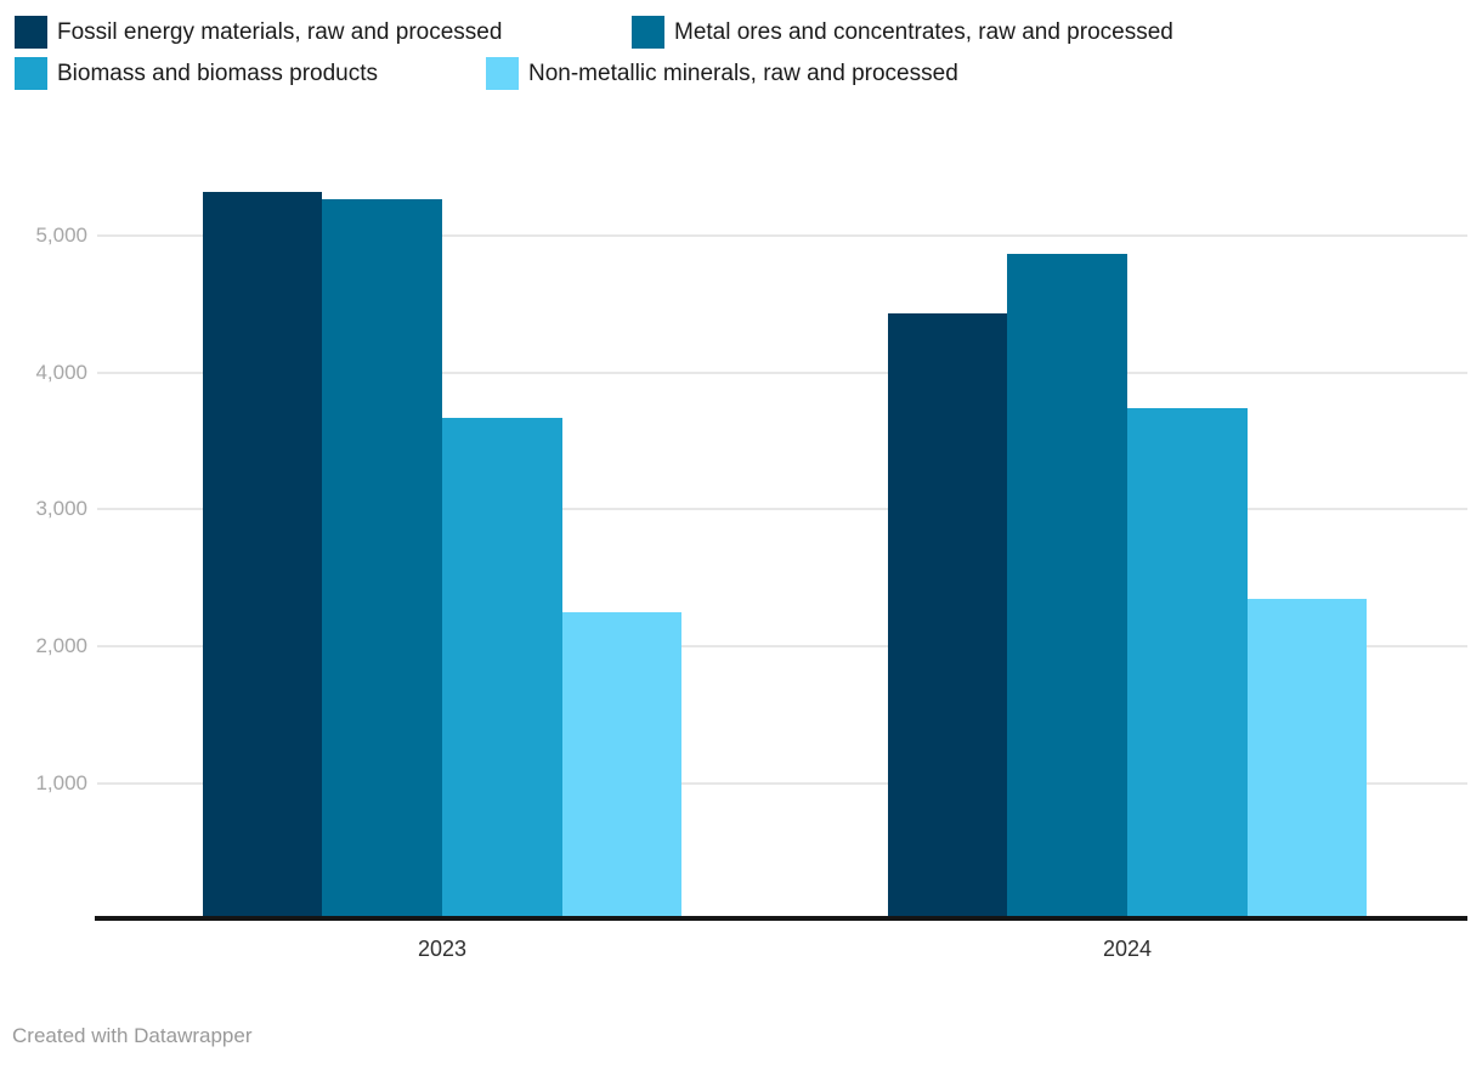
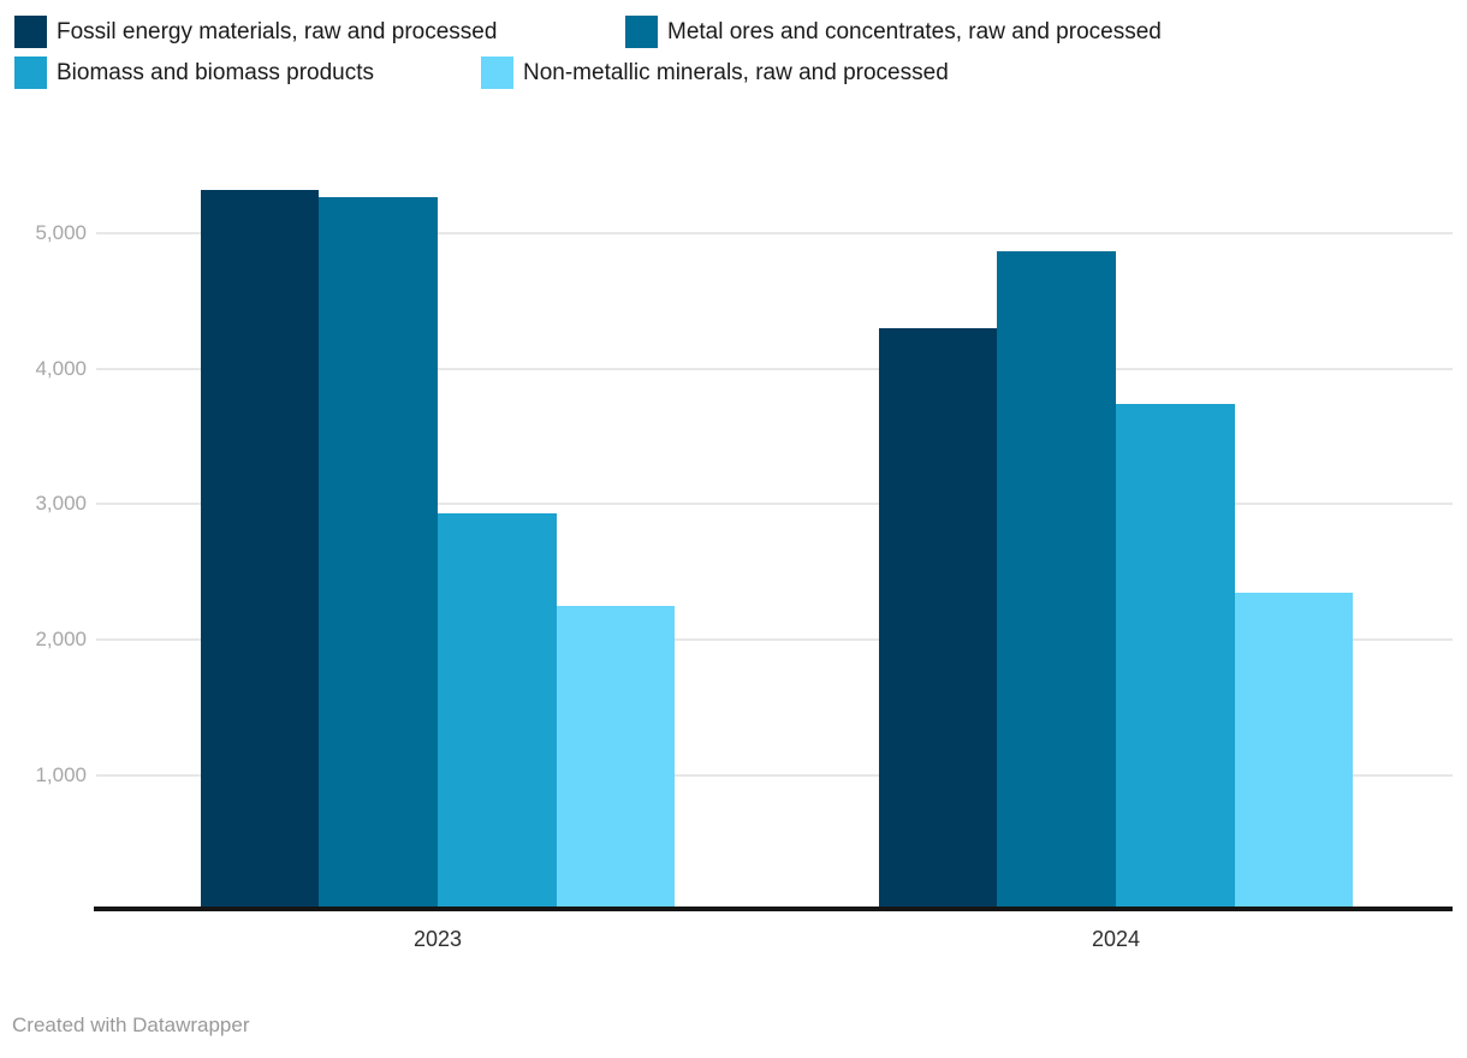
Biomass and biomass products/2023: 3670 -> 2930
Fossil energy materials, raw and processed/2024: 4430 -> 4300
